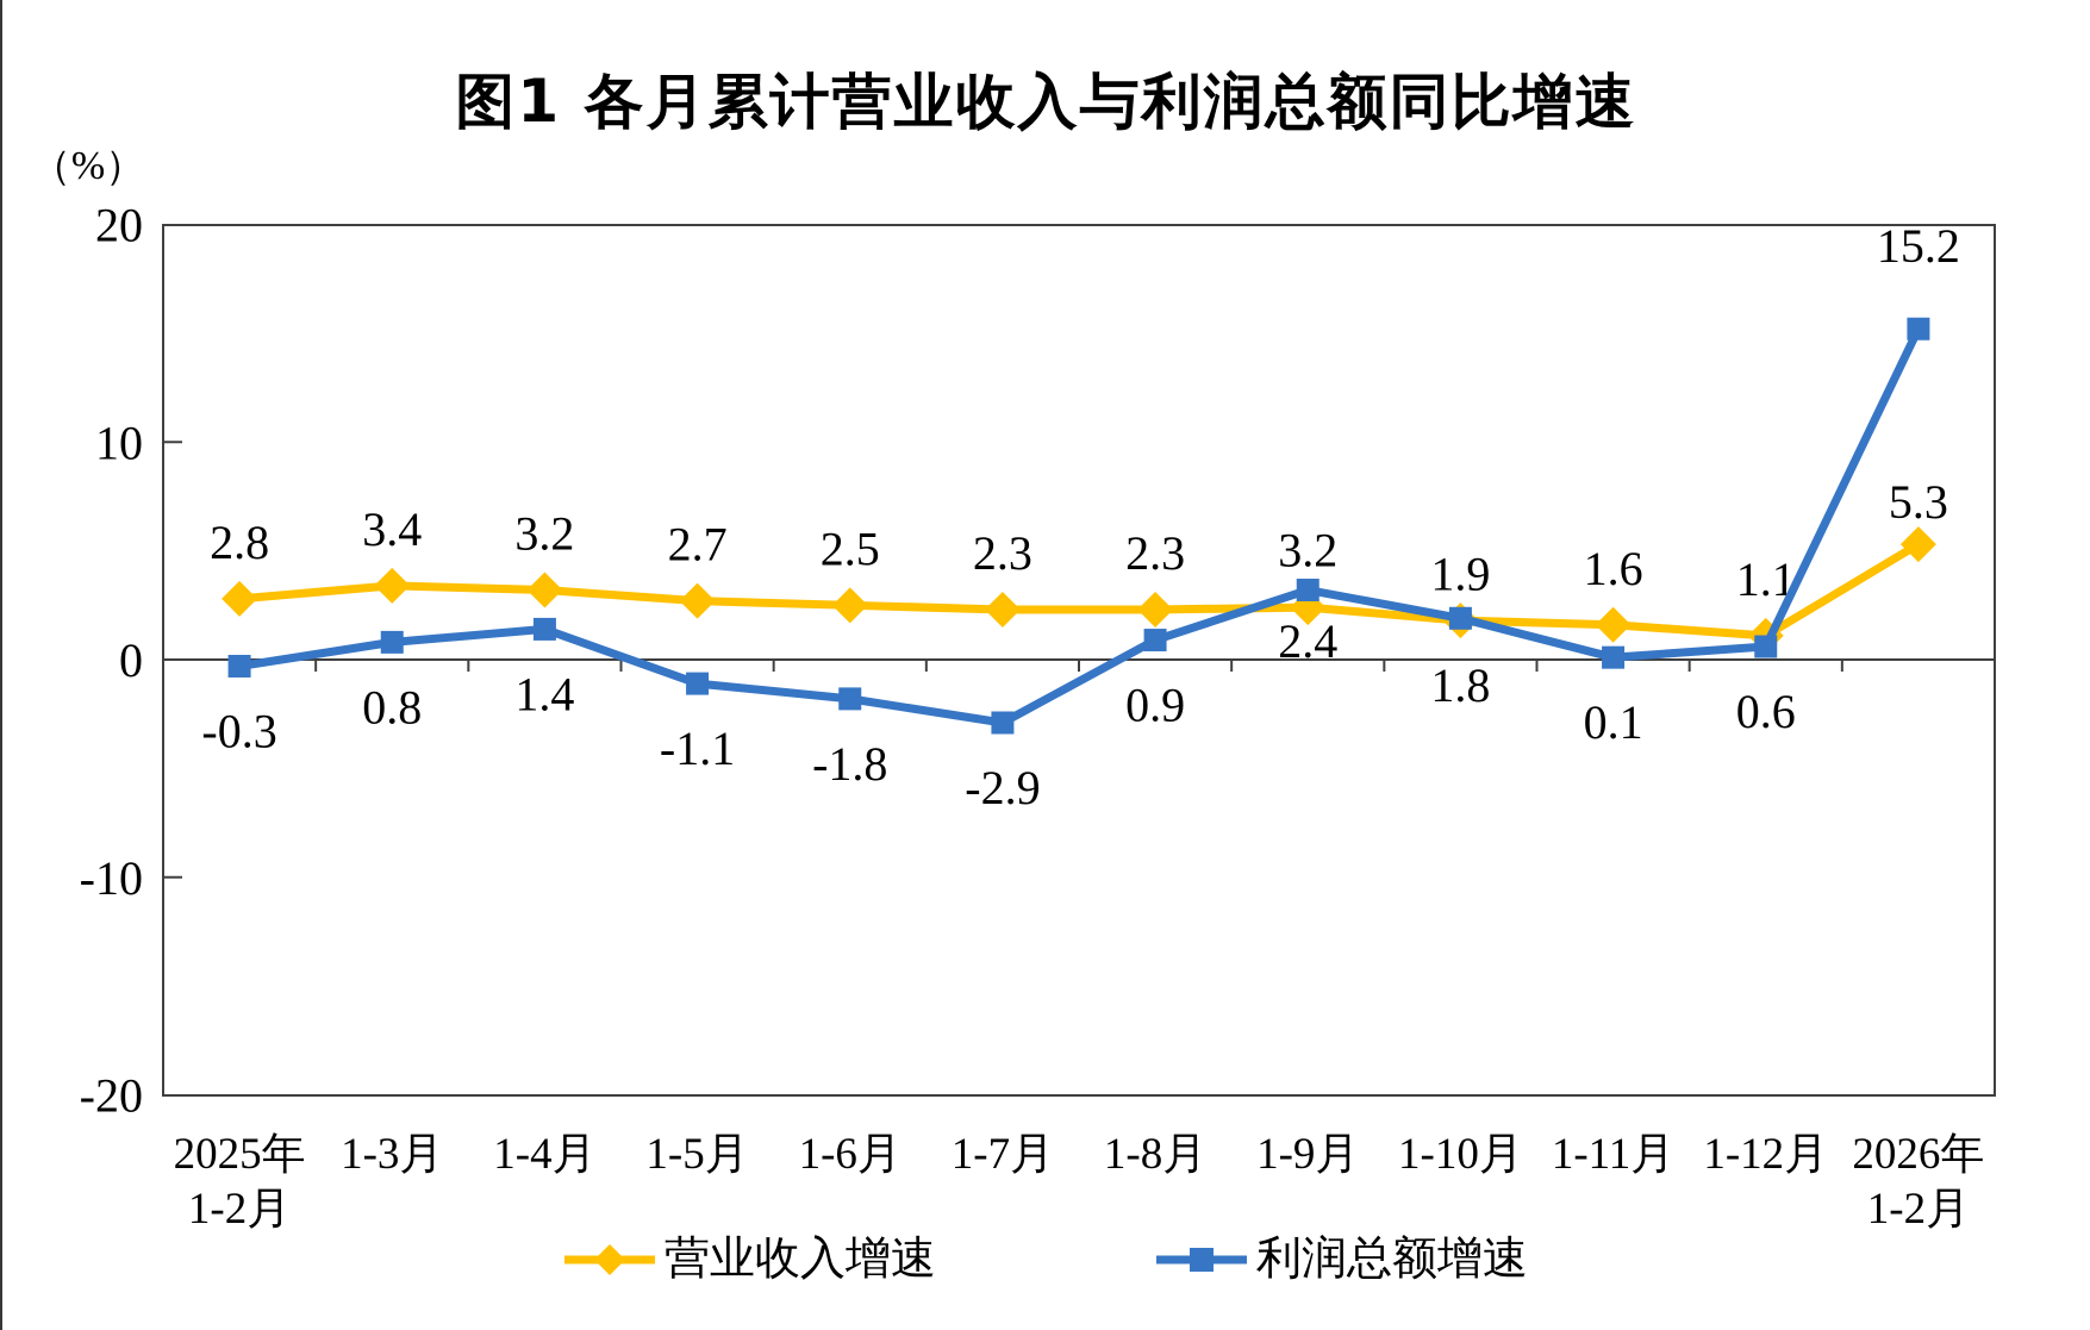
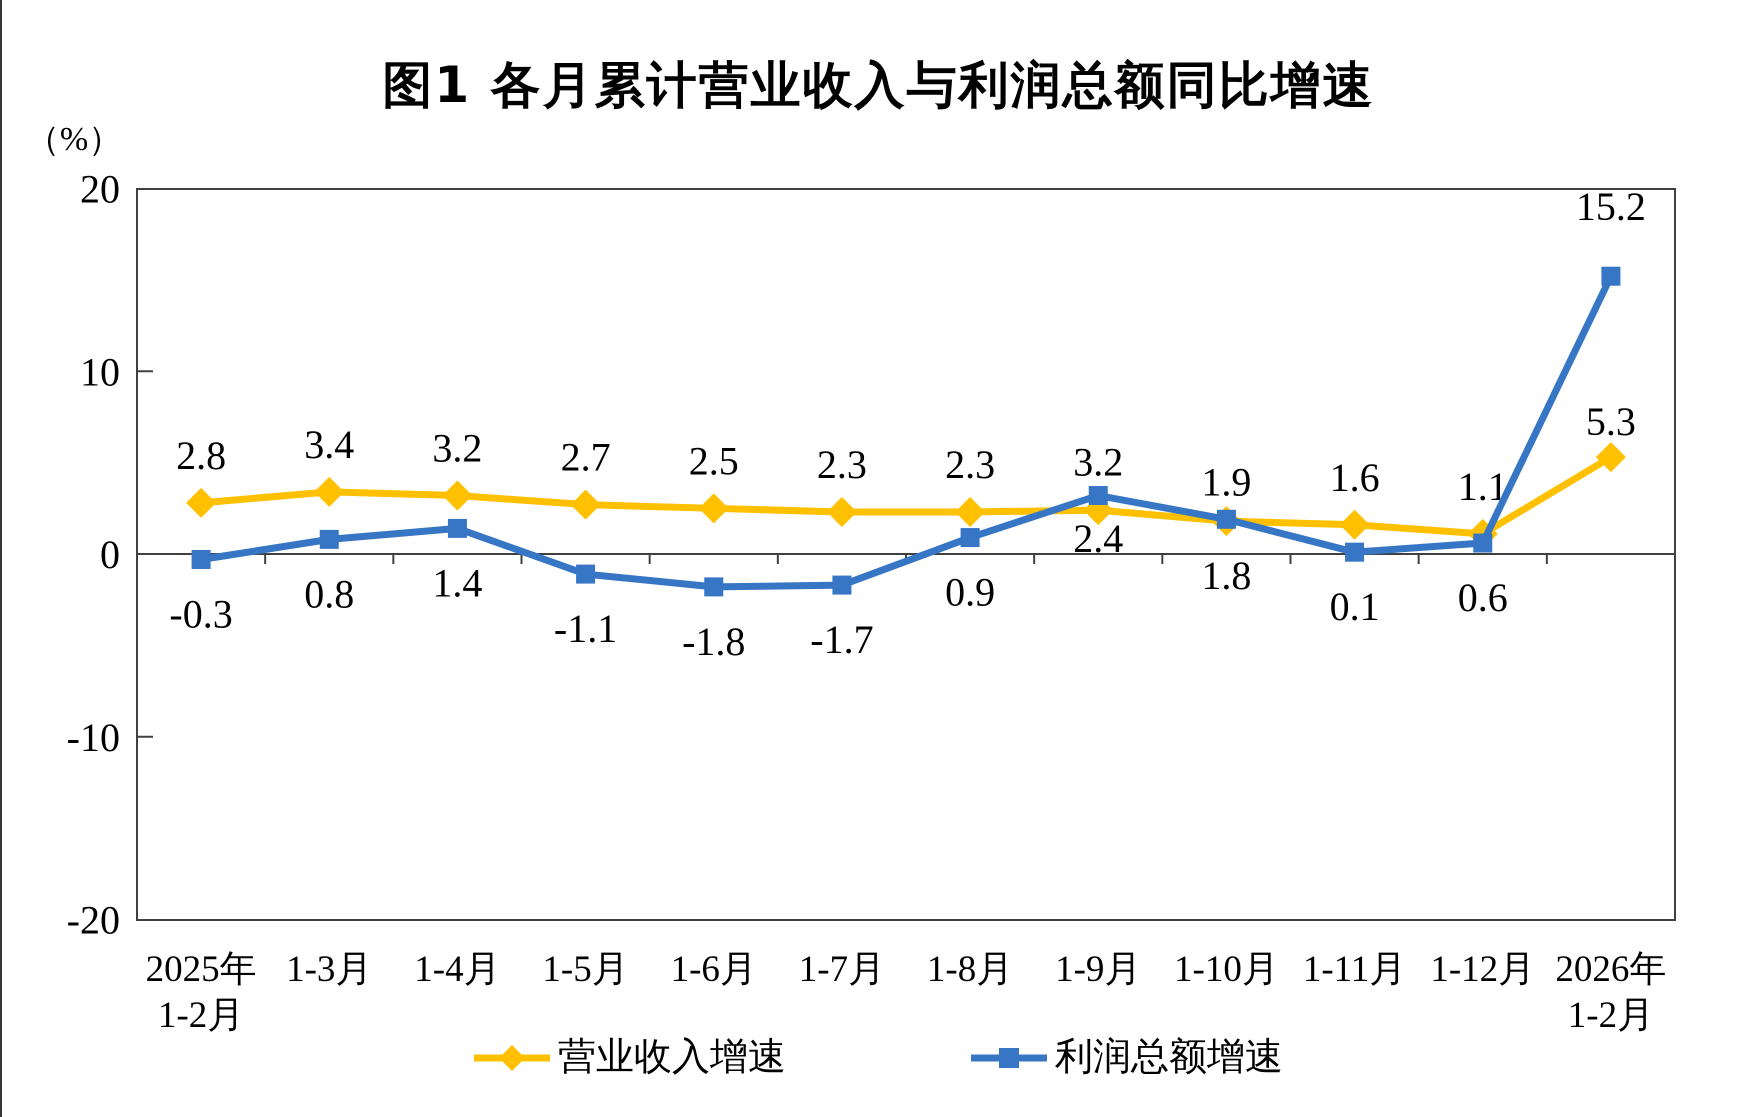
利润总额增速/1-7月: -2.9 -> -1.7
